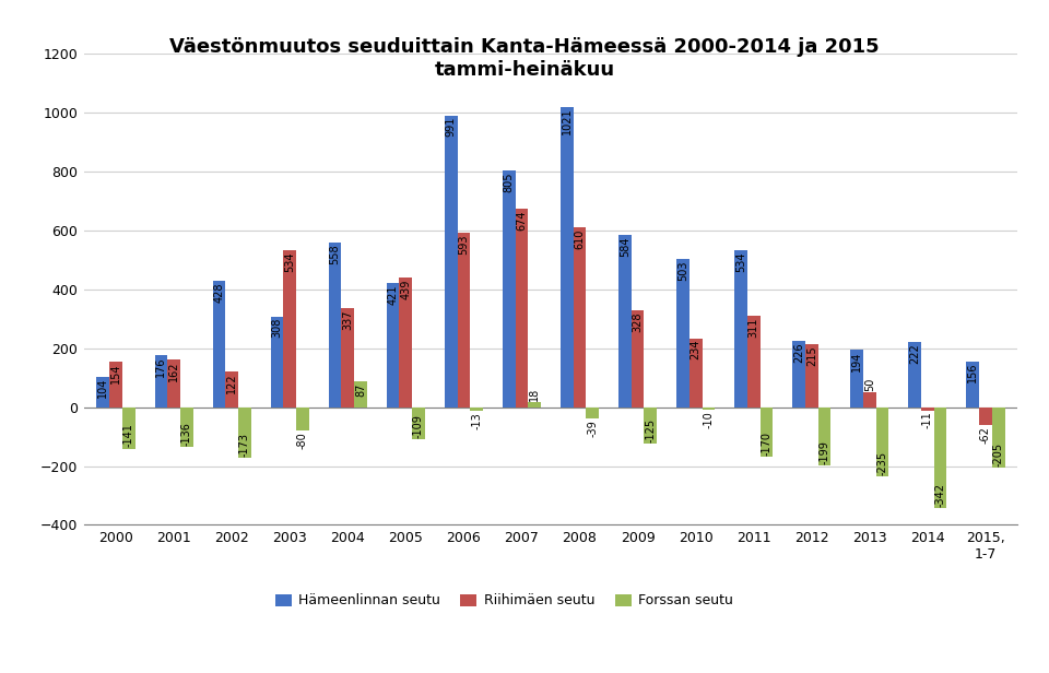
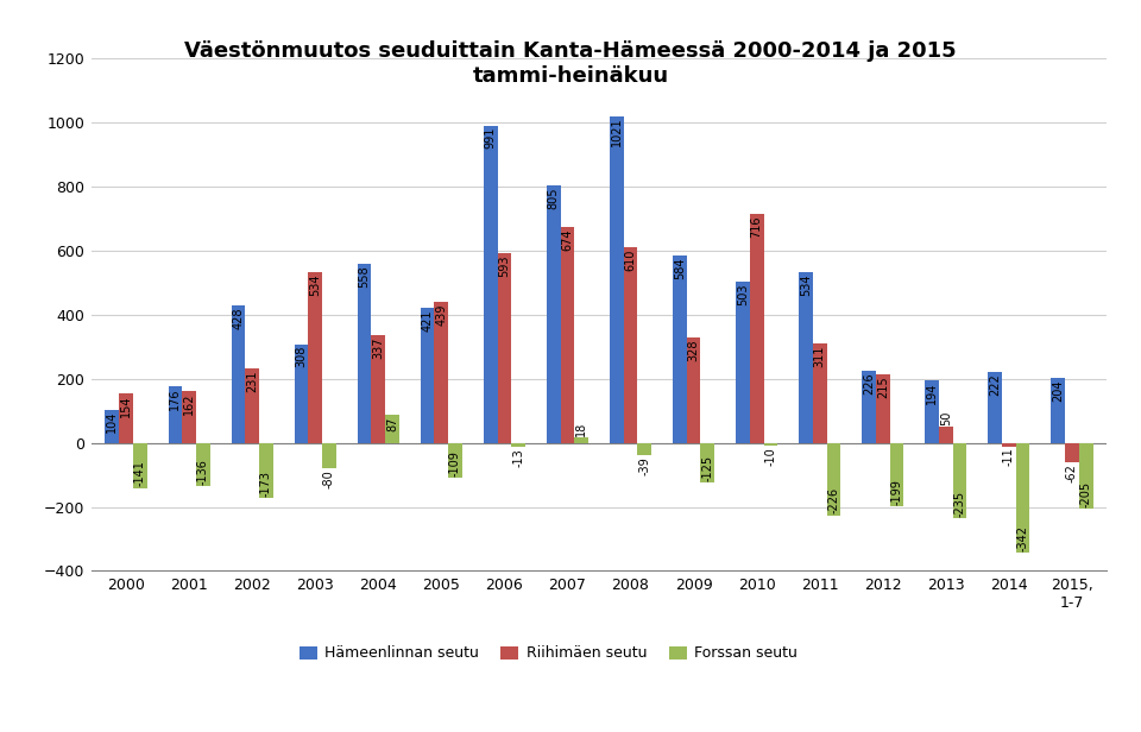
Riihimäen seutu/2002: 122 -> 231
Riihimäen seutu/2010: 234 -> 716
Forssan seutu/2011: -170 -> -226
Hämeenlinnan seutu/2015, 1-7: 156 -> 204
